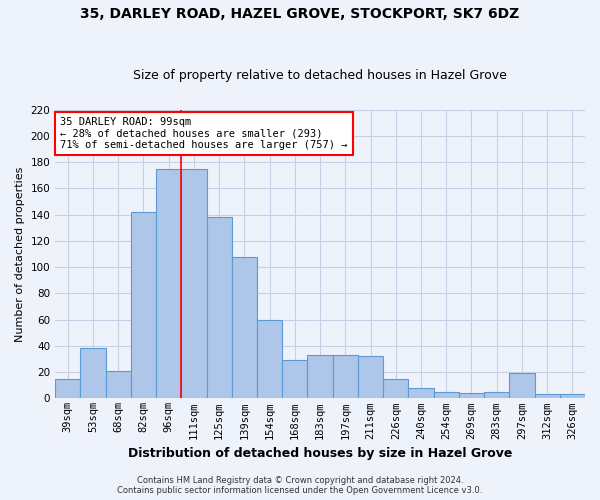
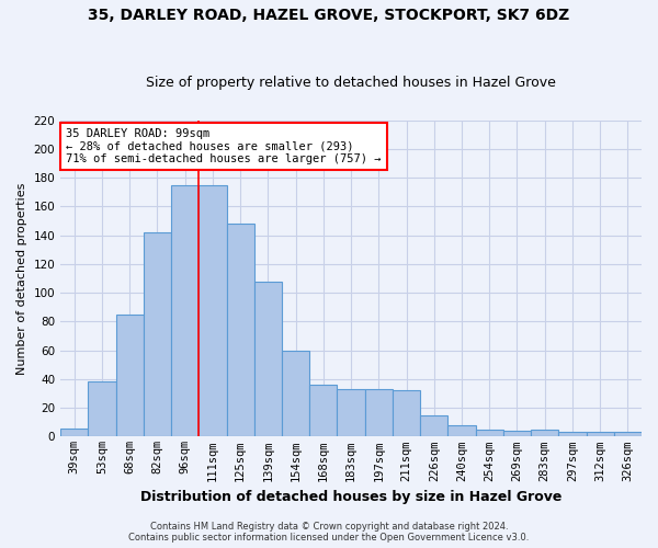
39sqm: 15 -> 6
68sqm: 21 -> 85
125sqm: 138 -> 148
168sqm: 29 -> 36
297sqm: 19 -> 3
